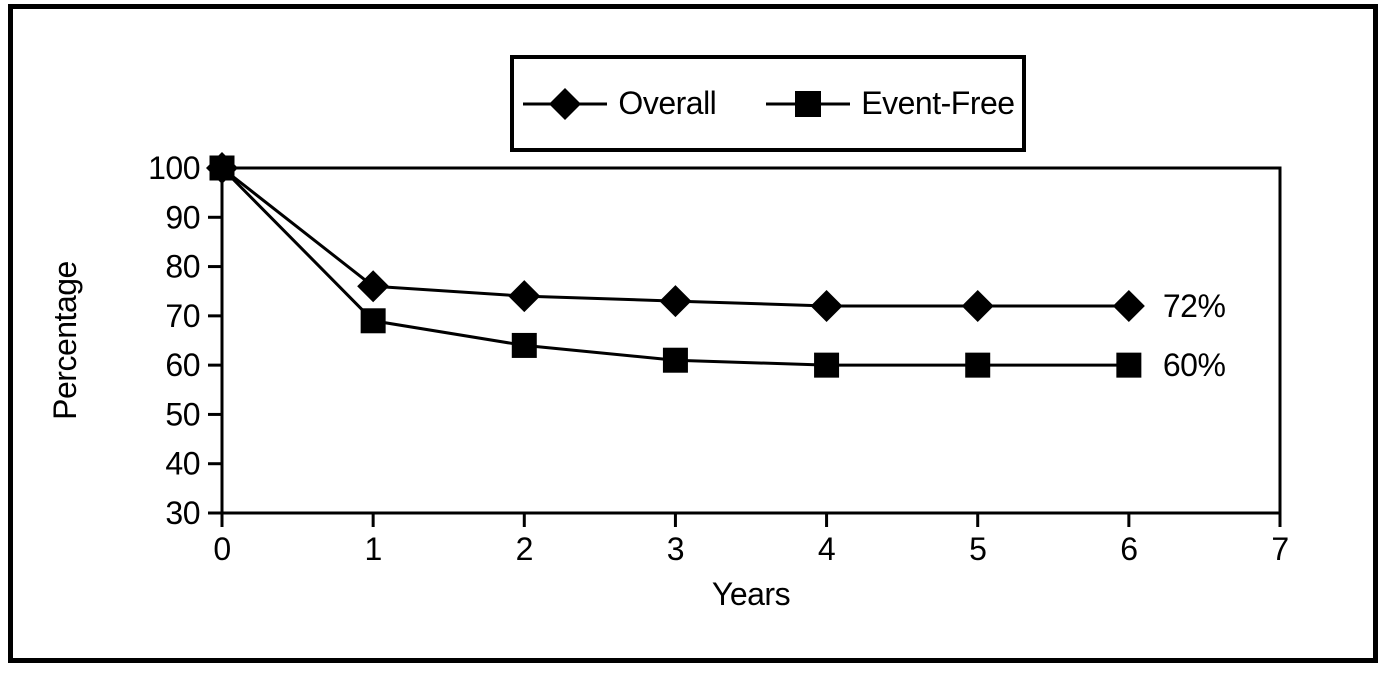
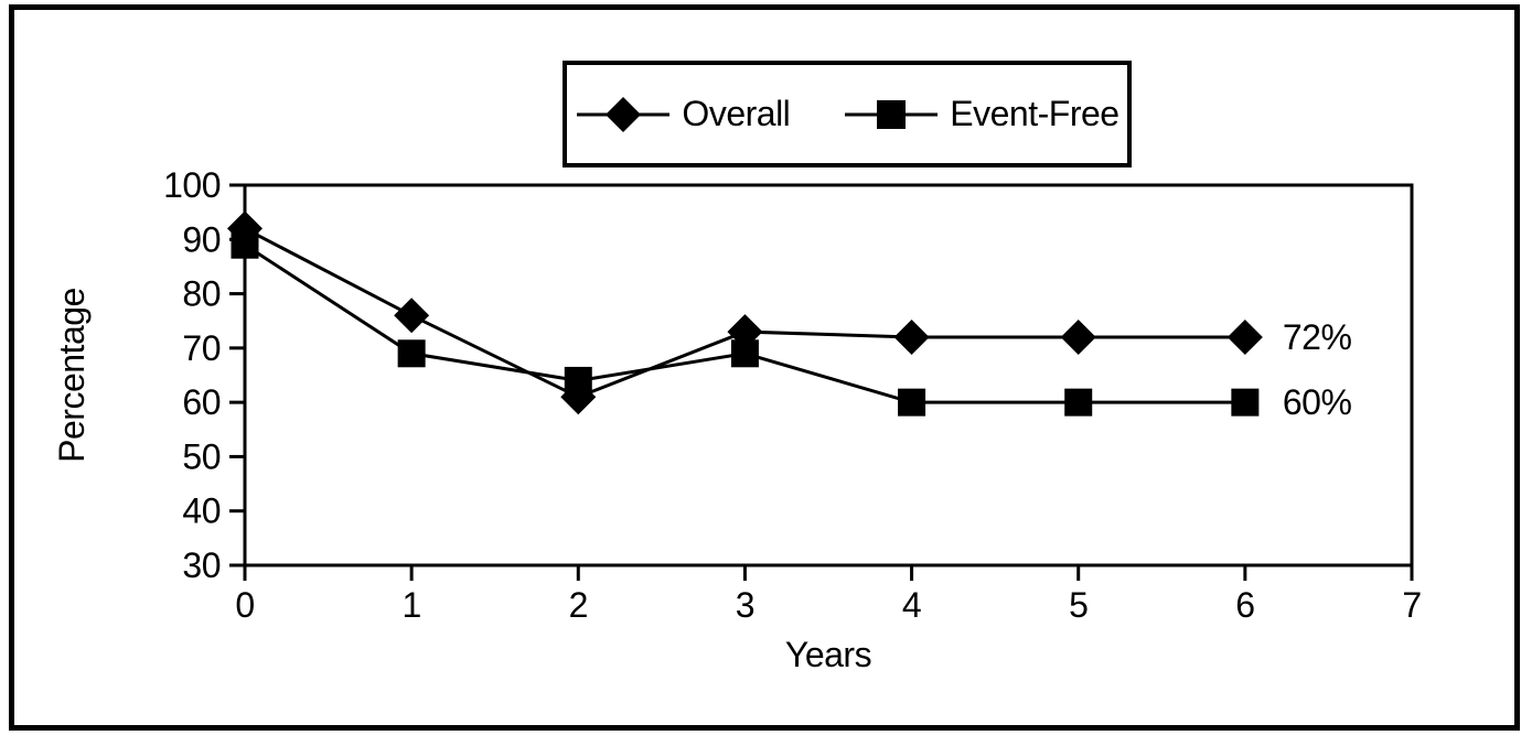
Overall/0: 100 -> 92
Event-Free/0: 100 -> 89
Overall/2: 74 -> 61
Event-Free/3: 61 -> 69
